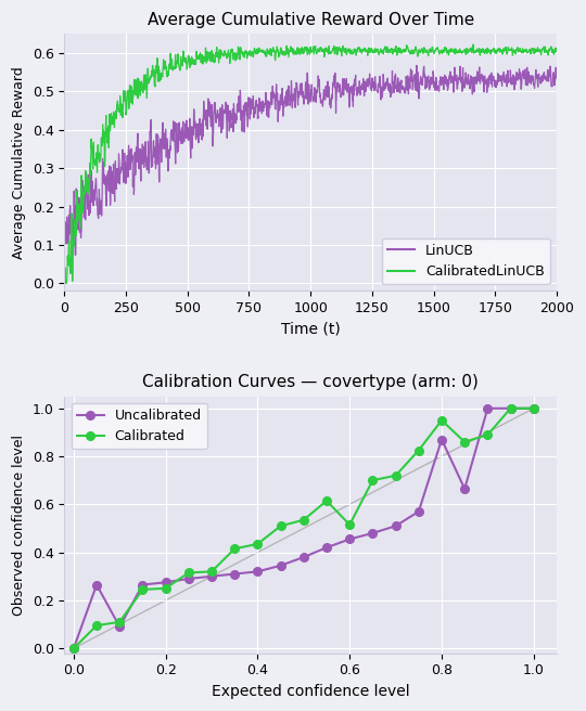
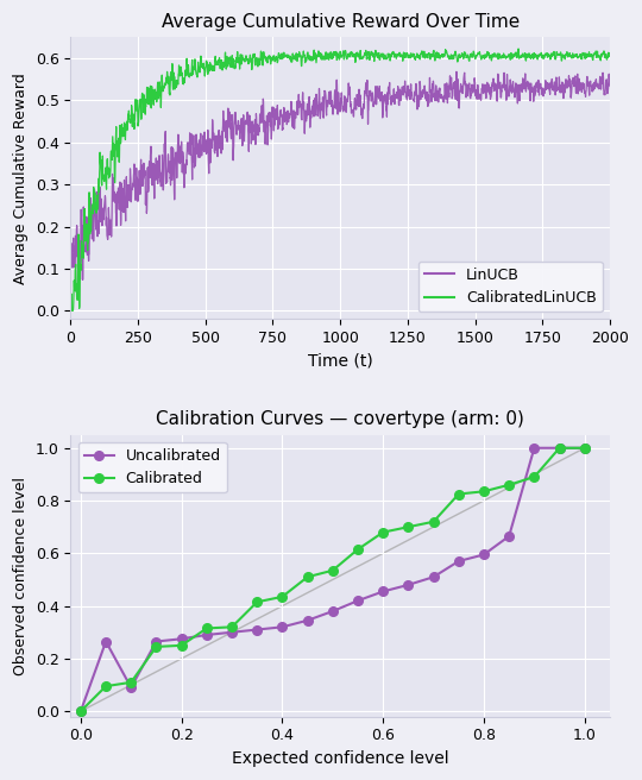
Calibration Curves — covertype (arm: 0)/Calibrated/0.6: 0.515 -> 0.680
Calibration Curves — covertype (arm: 0)/Uncalibrated/0.8: 0.870 -> 0.595
Calibration Curves — covertype (arm: 0)/Calibrated/0.8: 0.950 -> 0.835
